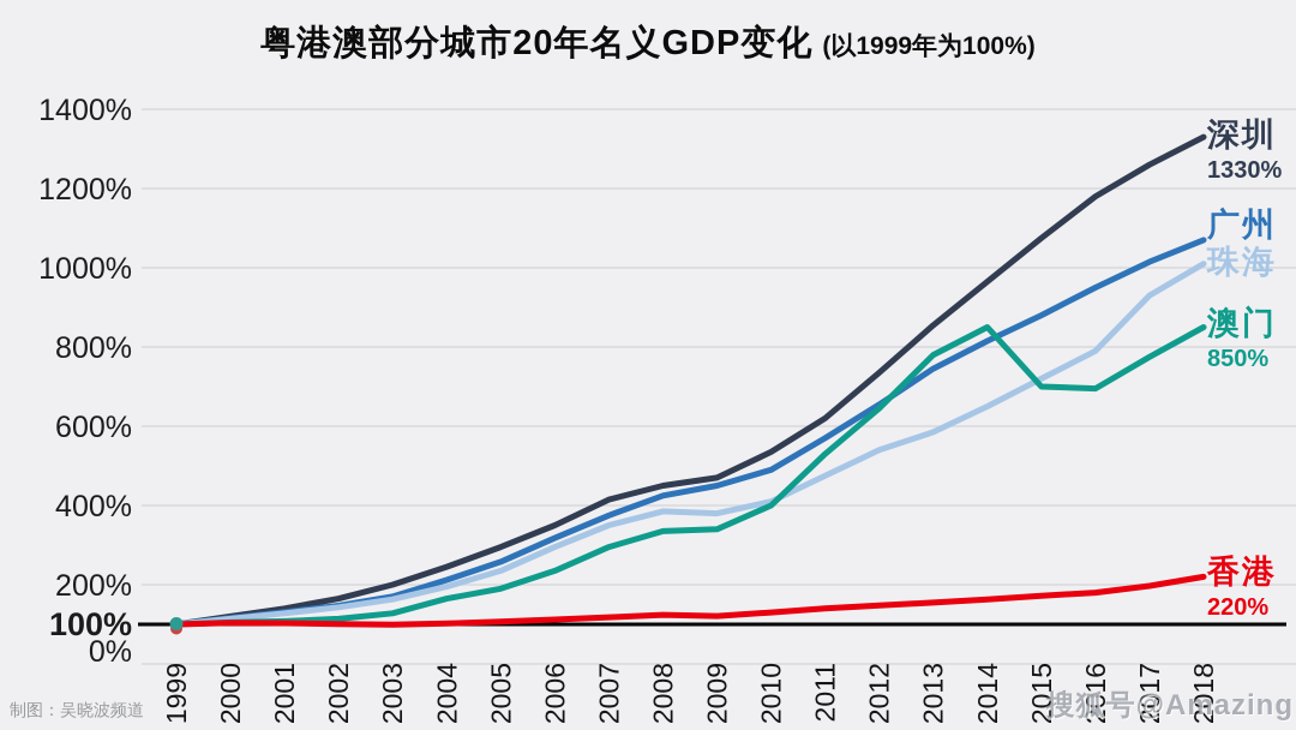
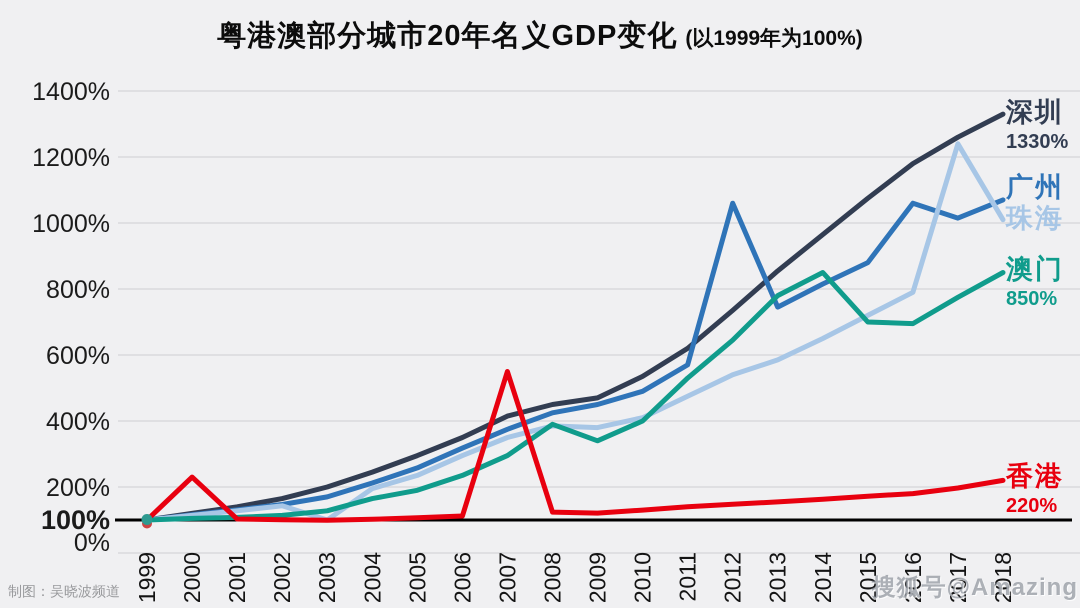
香港/2000: 100% -> 230%
珠海/2003: 160% -> 100%
香港/2007: 120% -> 550%
澳门/2008: 340% -> 390%
广州/2012: 660% -> 1060%
广州/2016: 950% -> 1060%
珠海/2017: 930% -> 1240%
